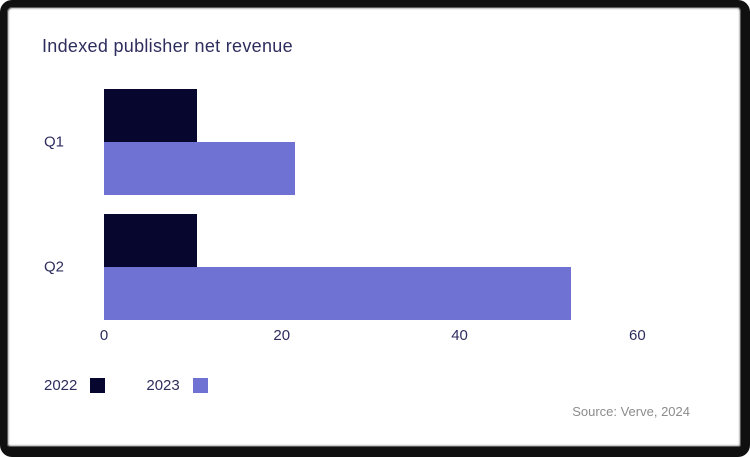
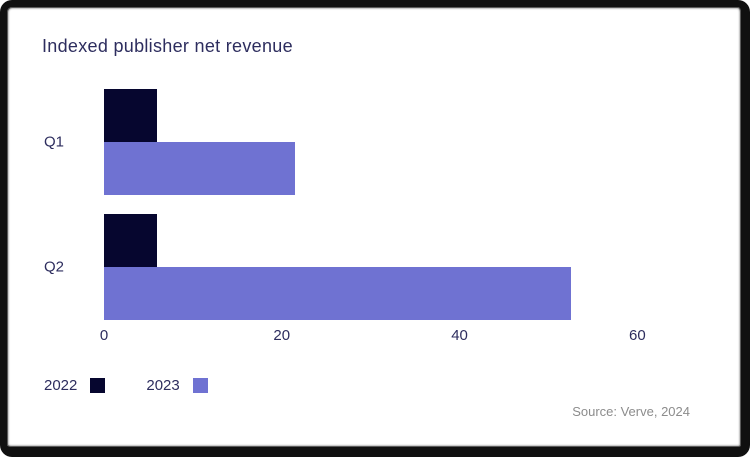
2022/Q1: 10 -> 6
2022/Q2: 10 -> 6
